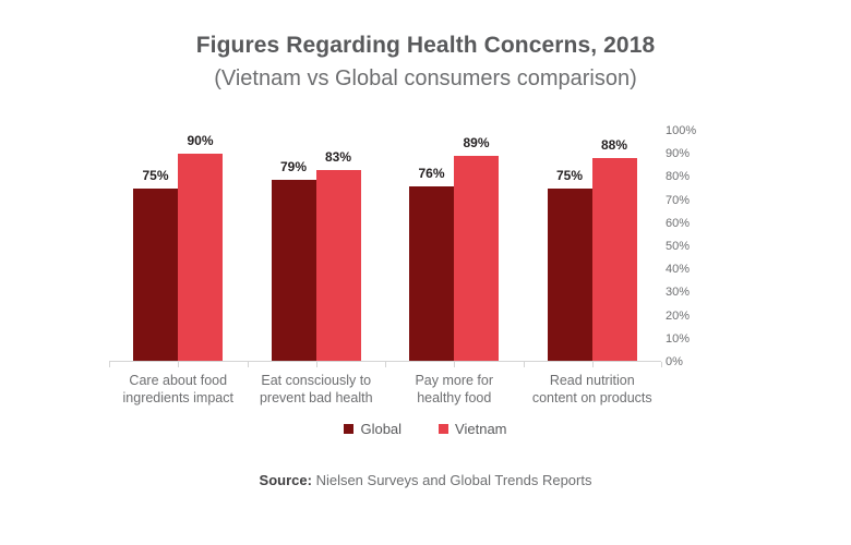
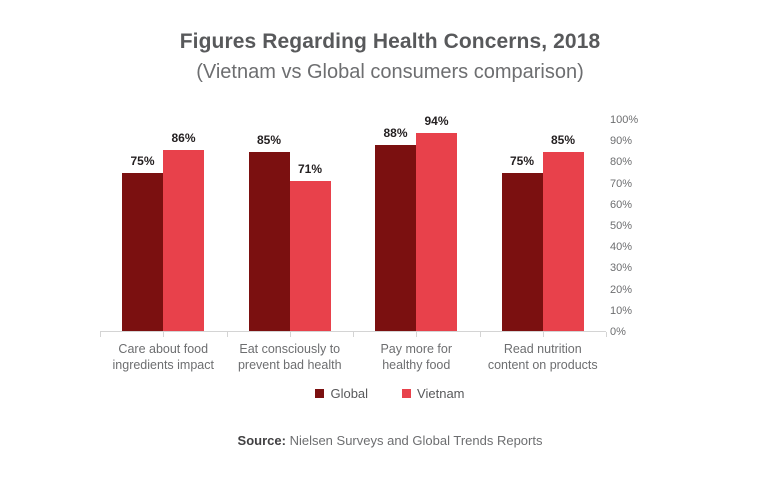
Vietnam/Care about food ingredients impact: 90% -> 86%
Global/Eat consciously to prevent bad health: 79% -> 85%
Vietnam/Eat consciously to prevent bad health: 83% -> 71%
Global/Pay more for healthy food: 76% -> 88%
Vietnam/Pay more for healthy food: 89% -> 94%
Vietnam/Read nutrition content on products: 88% -> 85%
